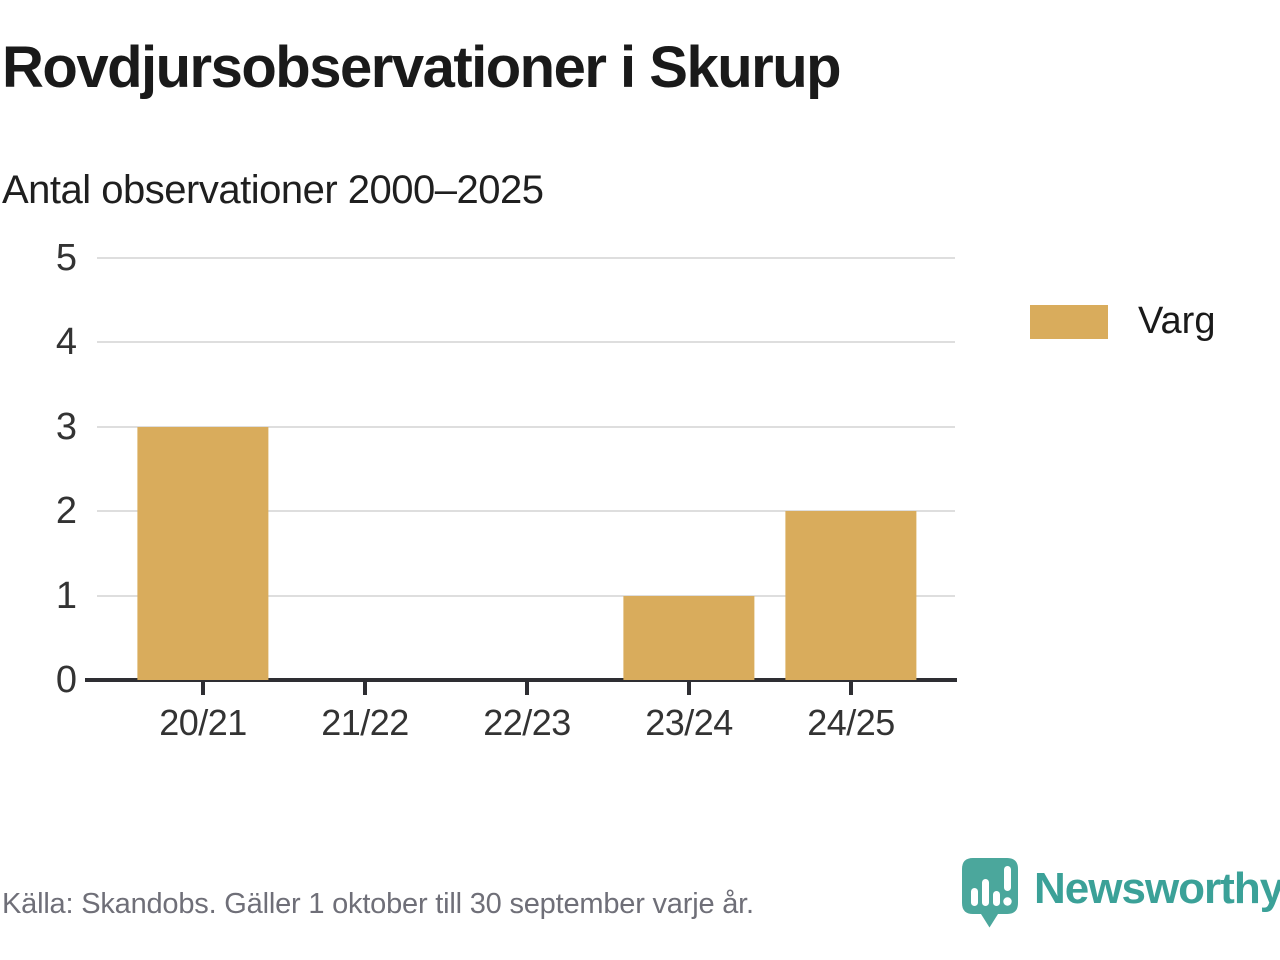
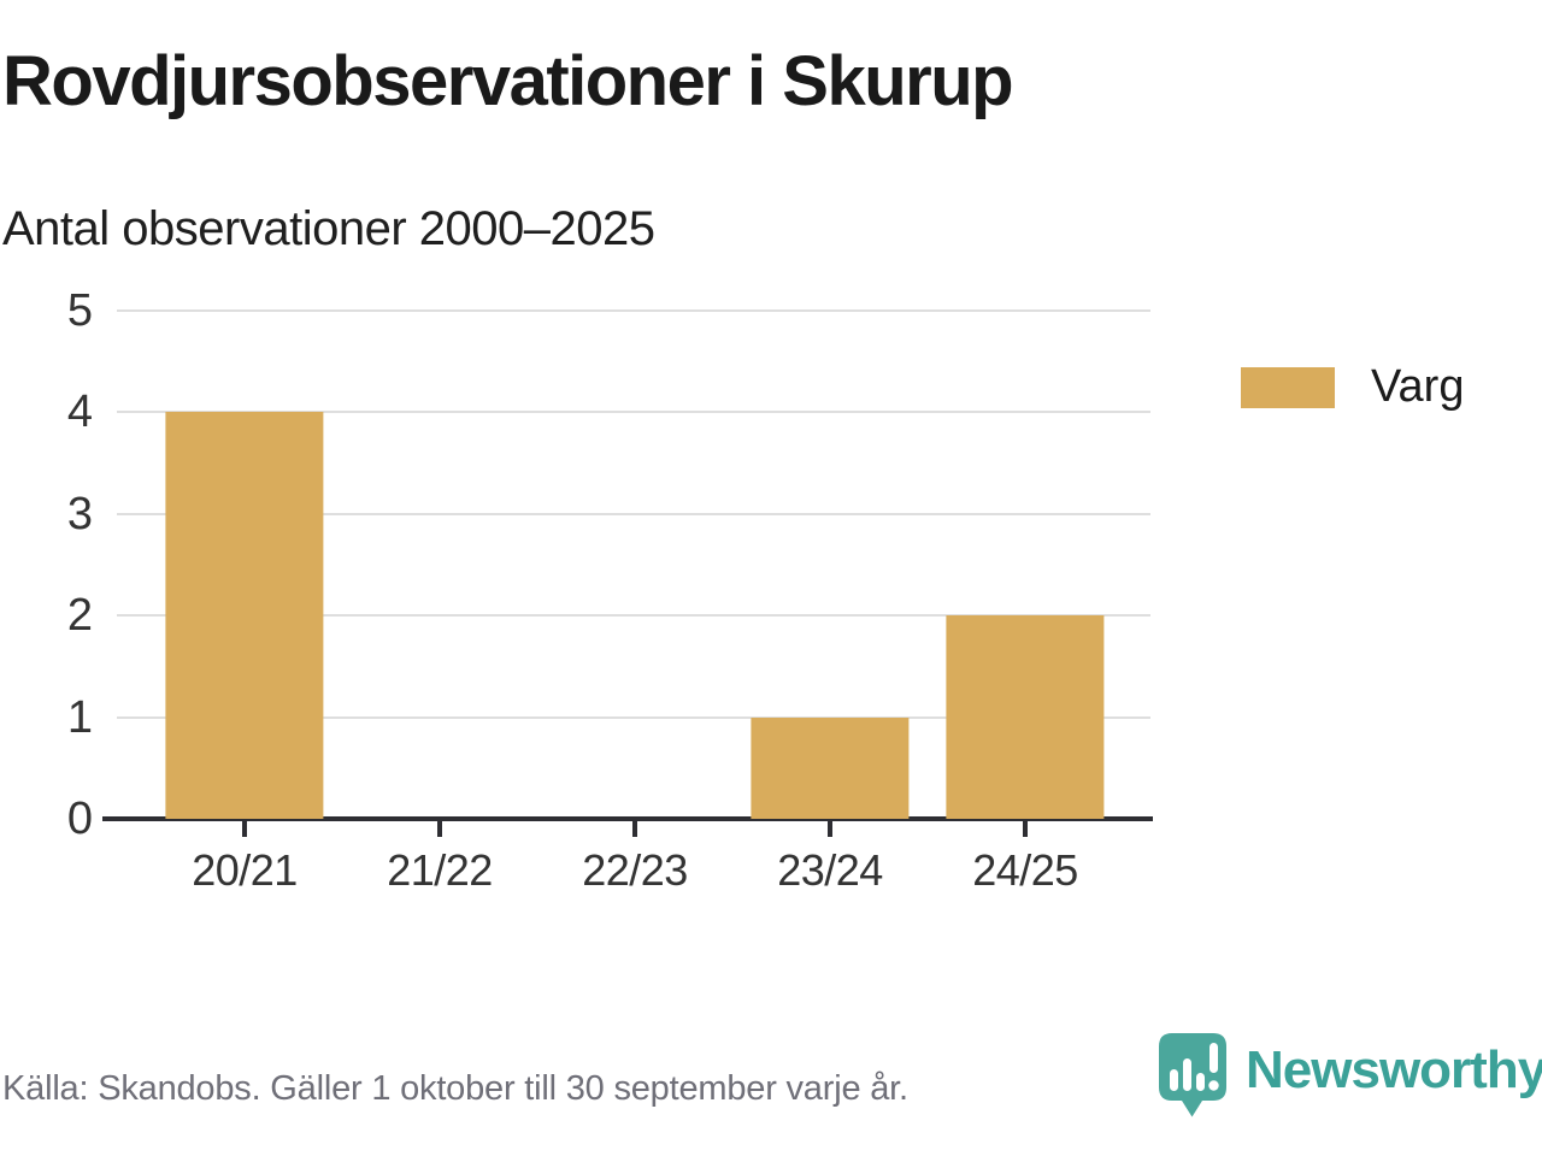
20/21: 3 -> 4
